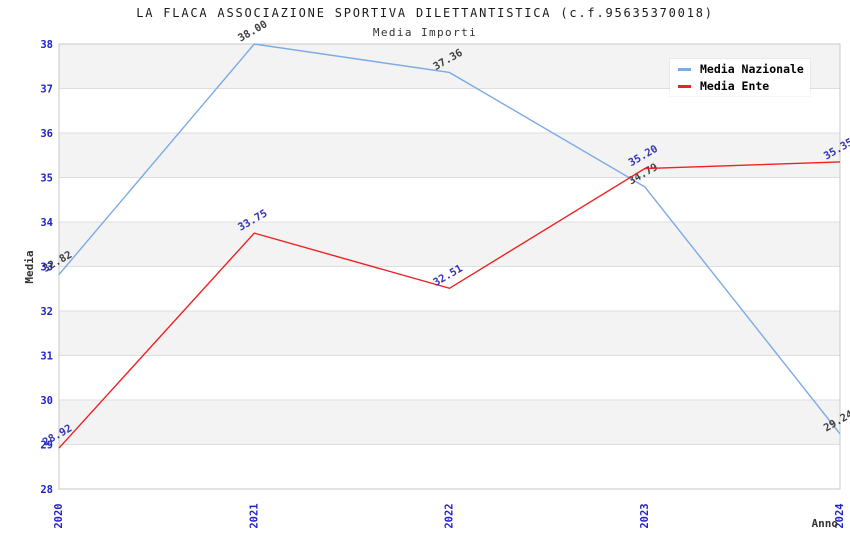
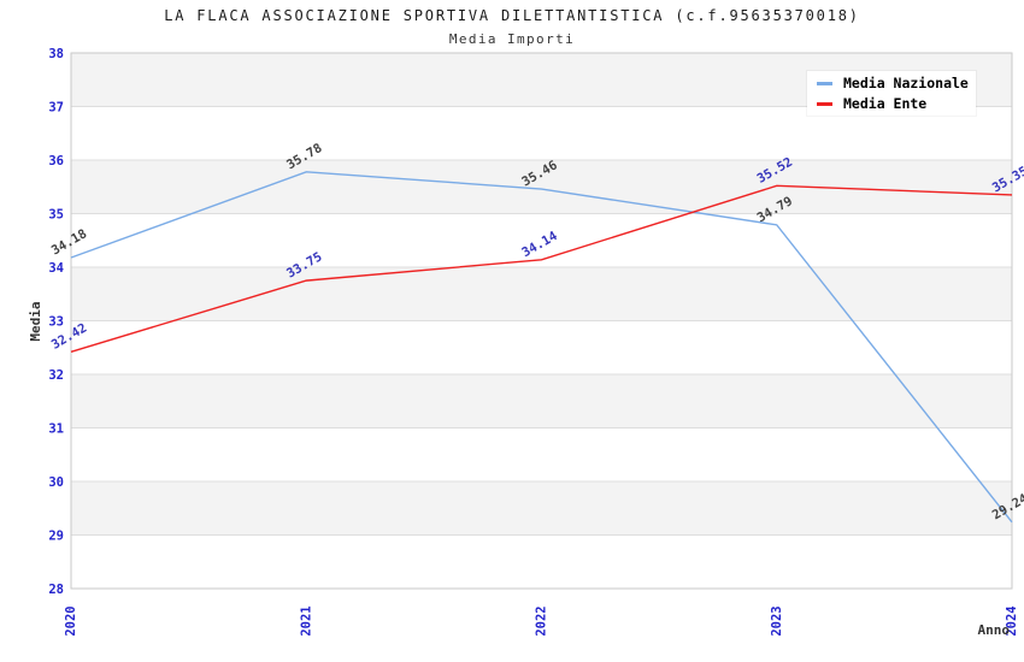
Media Nazionale/2020: 32.82 -> 34.18
Media Ente/2020: 28.92 -> 32.42
Media Nazionale/2021: 38.00 -> 35.78
Media Nazionale/2022: 37.36 -> 35.46
Media Ente/2022: 32.51 -> 34.14
Media Ente/2023: 35.20 -> 35.52
